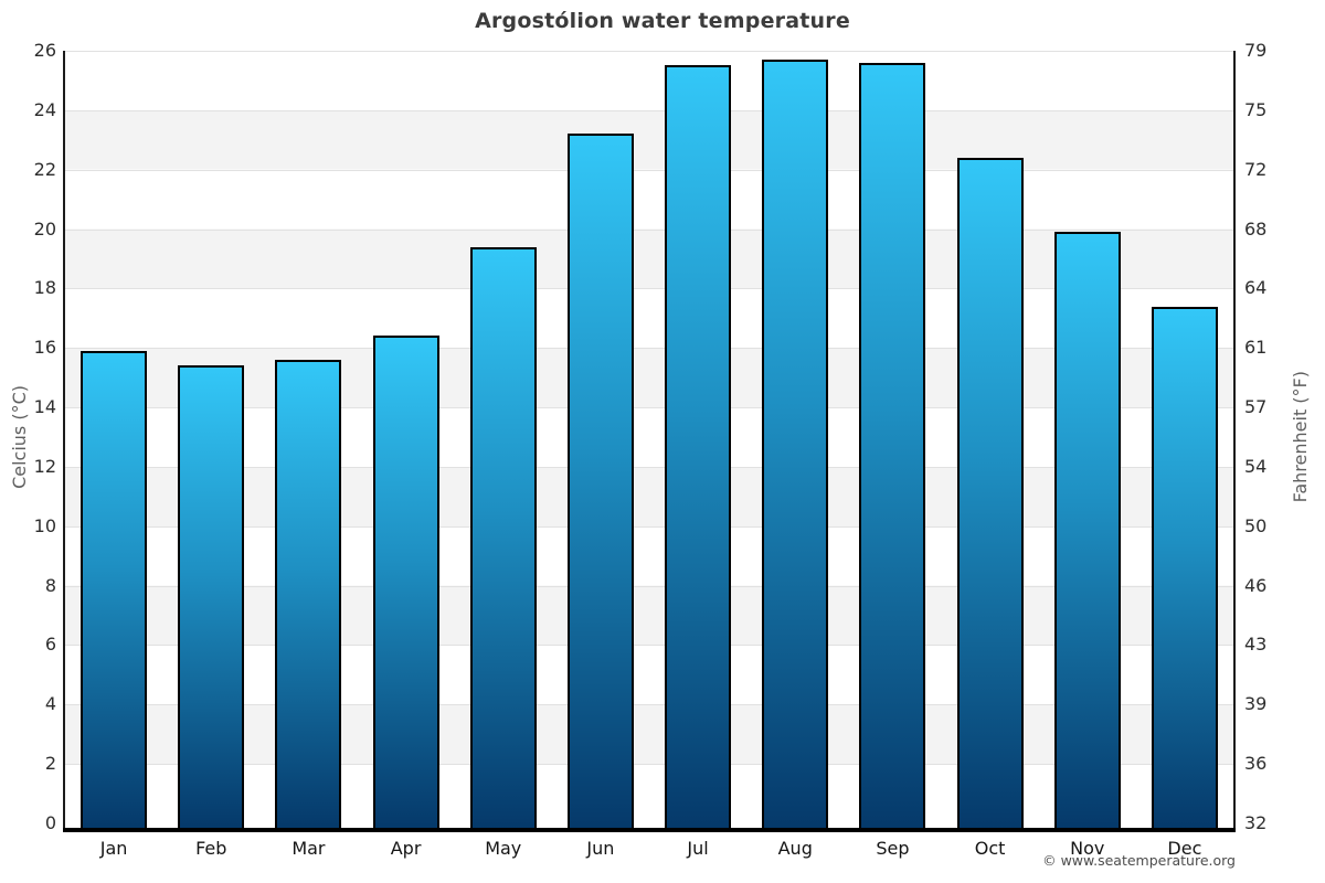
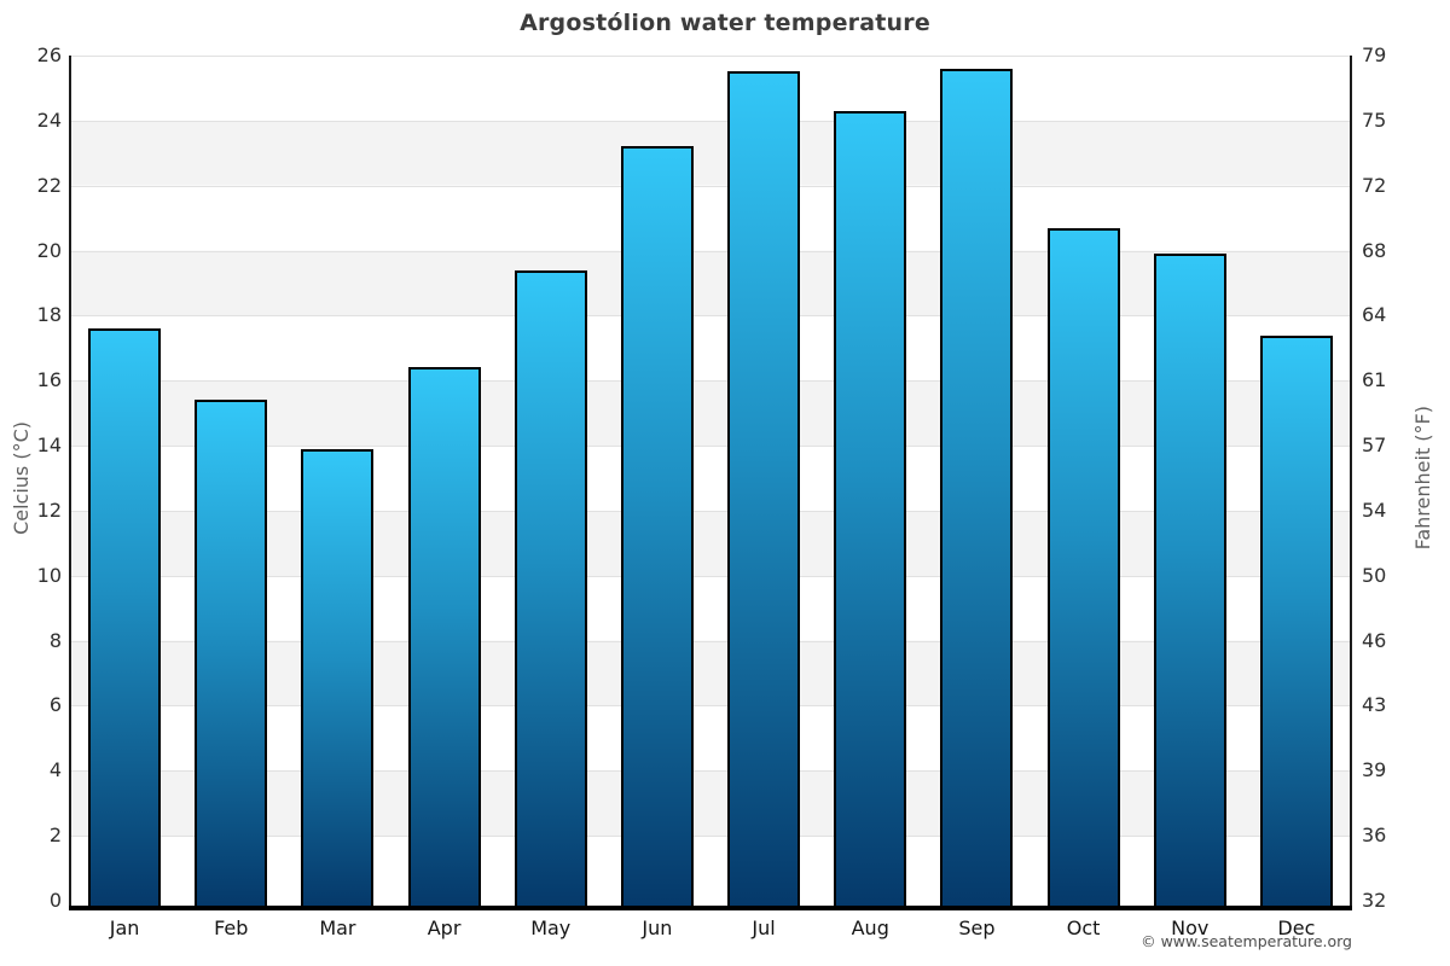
Jan: 15.9 -> 17.6
Mar: 15.6 -> 13.9
Aug: 25.7 -> 24.3
Oct: 22.4 -> 20.7
